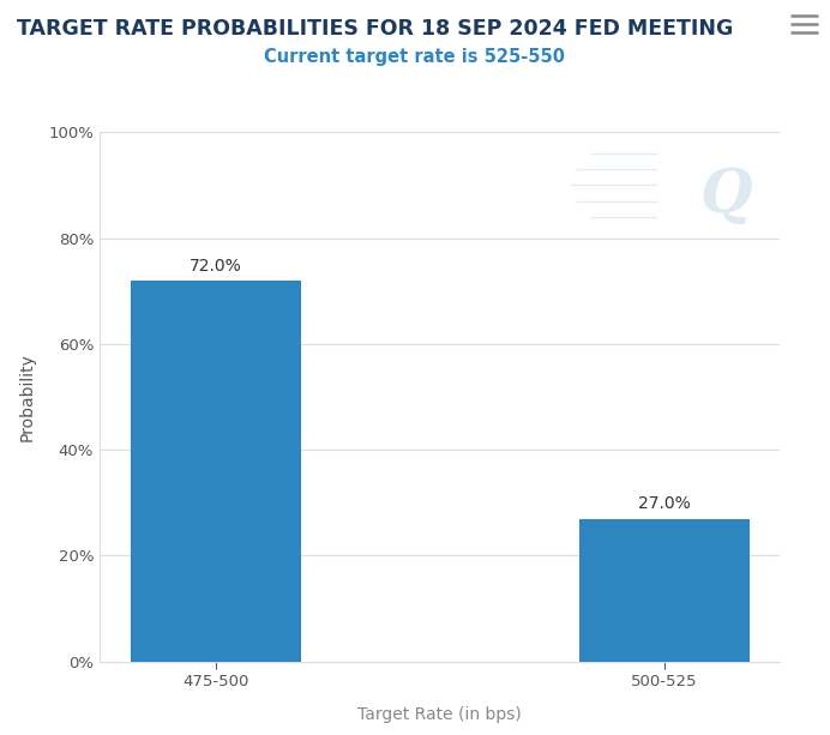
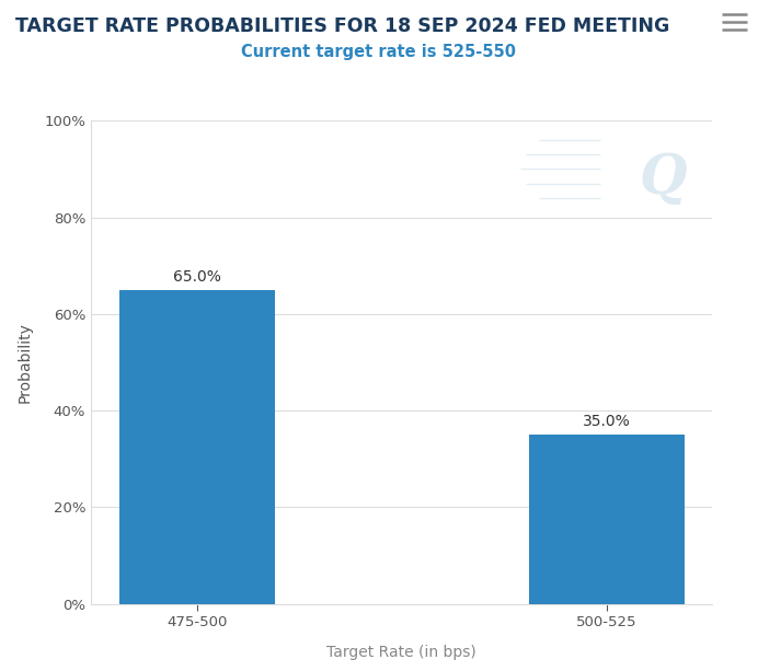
475-500: 72.0% -> 65.0%
500-525: 27.0% -> 35.0%
